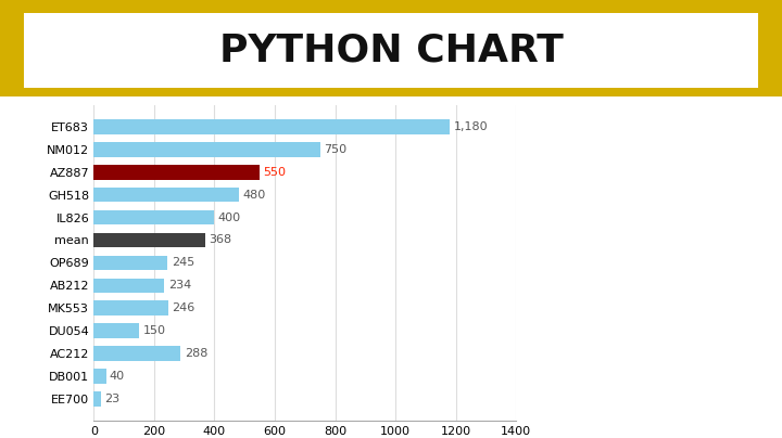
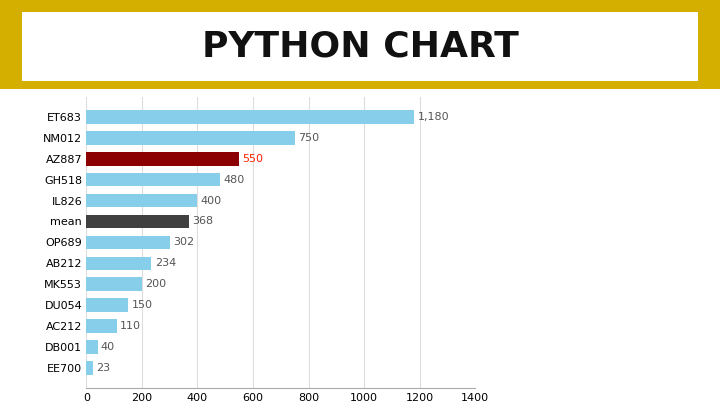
OP689: 245 -> 302
MK553: 246 -> 200
AC212: 288 -> 110
